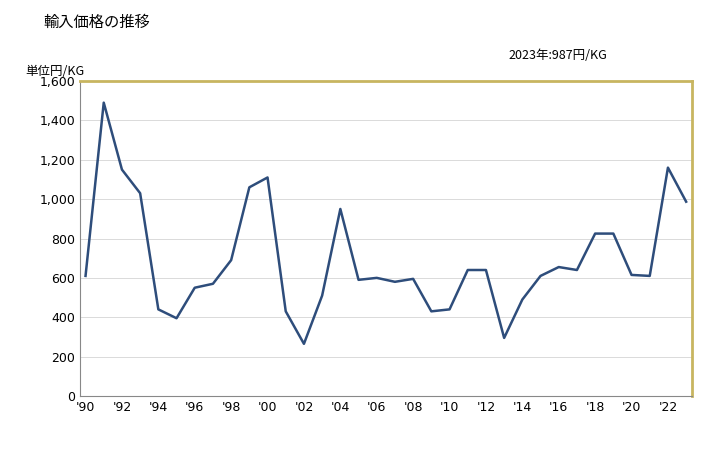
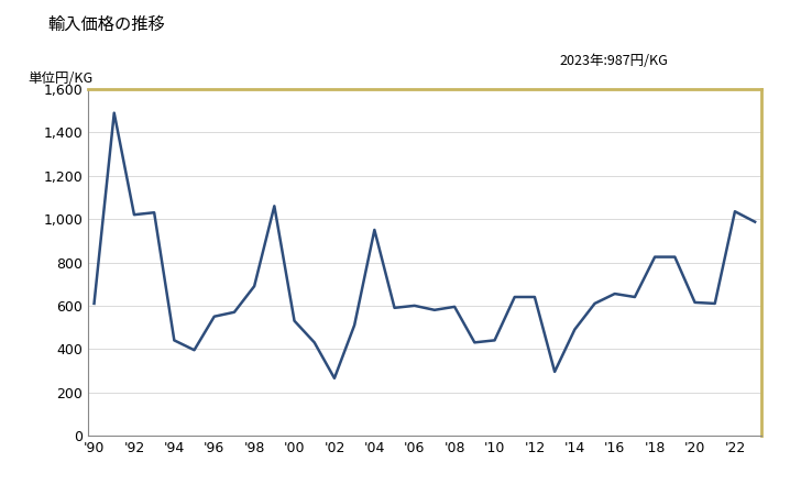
'92: 1,150 -> 1,020
'00: 1,110 -> 530
'22: 1,160 -> 1,040
